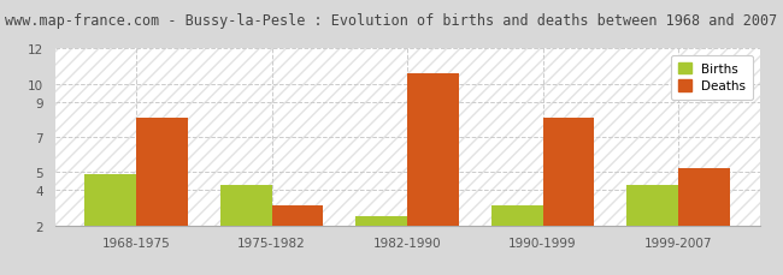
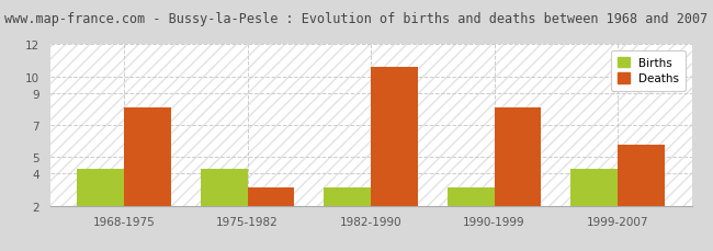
Births/1968-1975: 4.9 -> 4.3
Births/1982-1990: 2.5 -> 3.1
Deaths/1999-2007: 5.2 -> 5.8
